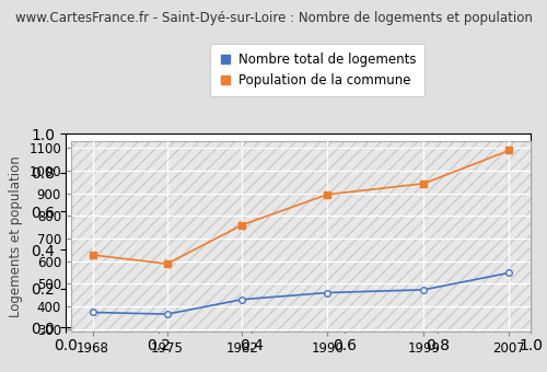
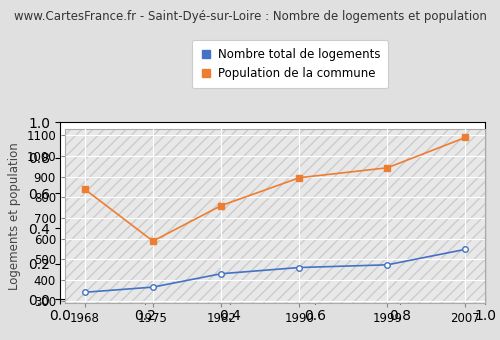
Nombre total de logements/1968: 373 -> 340
Population de la commune/1968: 627 -> 840
